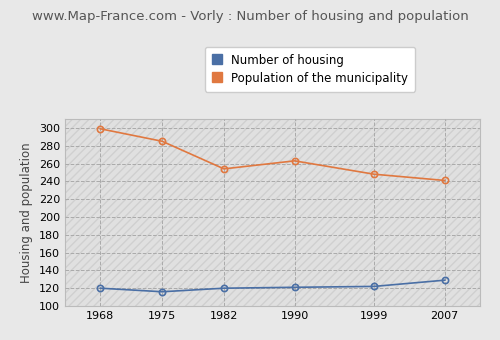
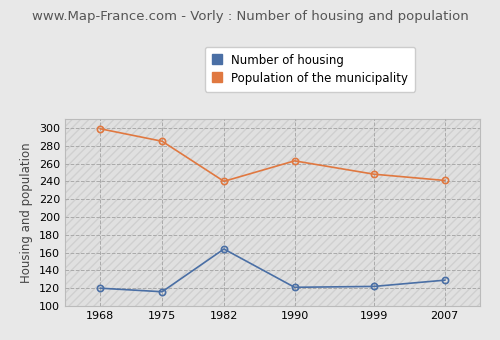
Number of housing/1982: 120 -> 164
Population of the municipality/1982: 254 -> 240
